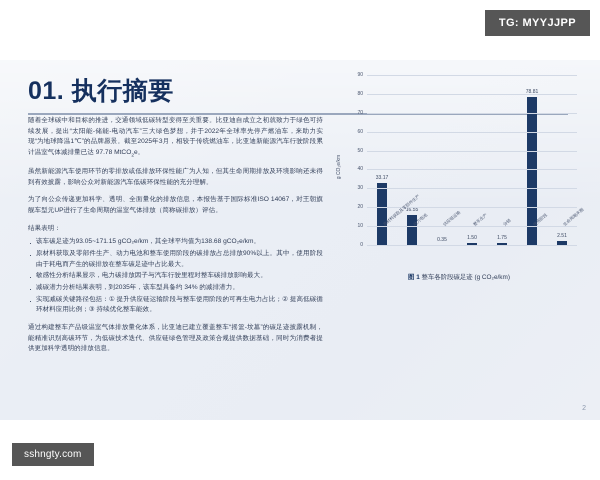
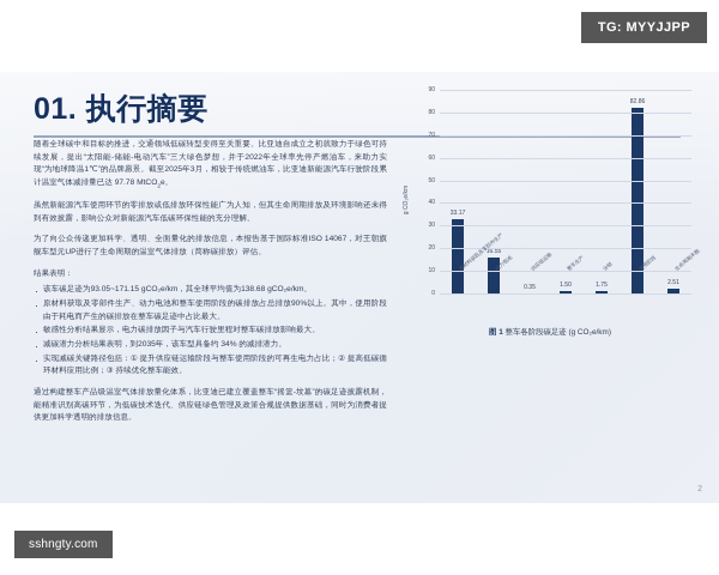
使用阶段: 78.81 -> 82.86
